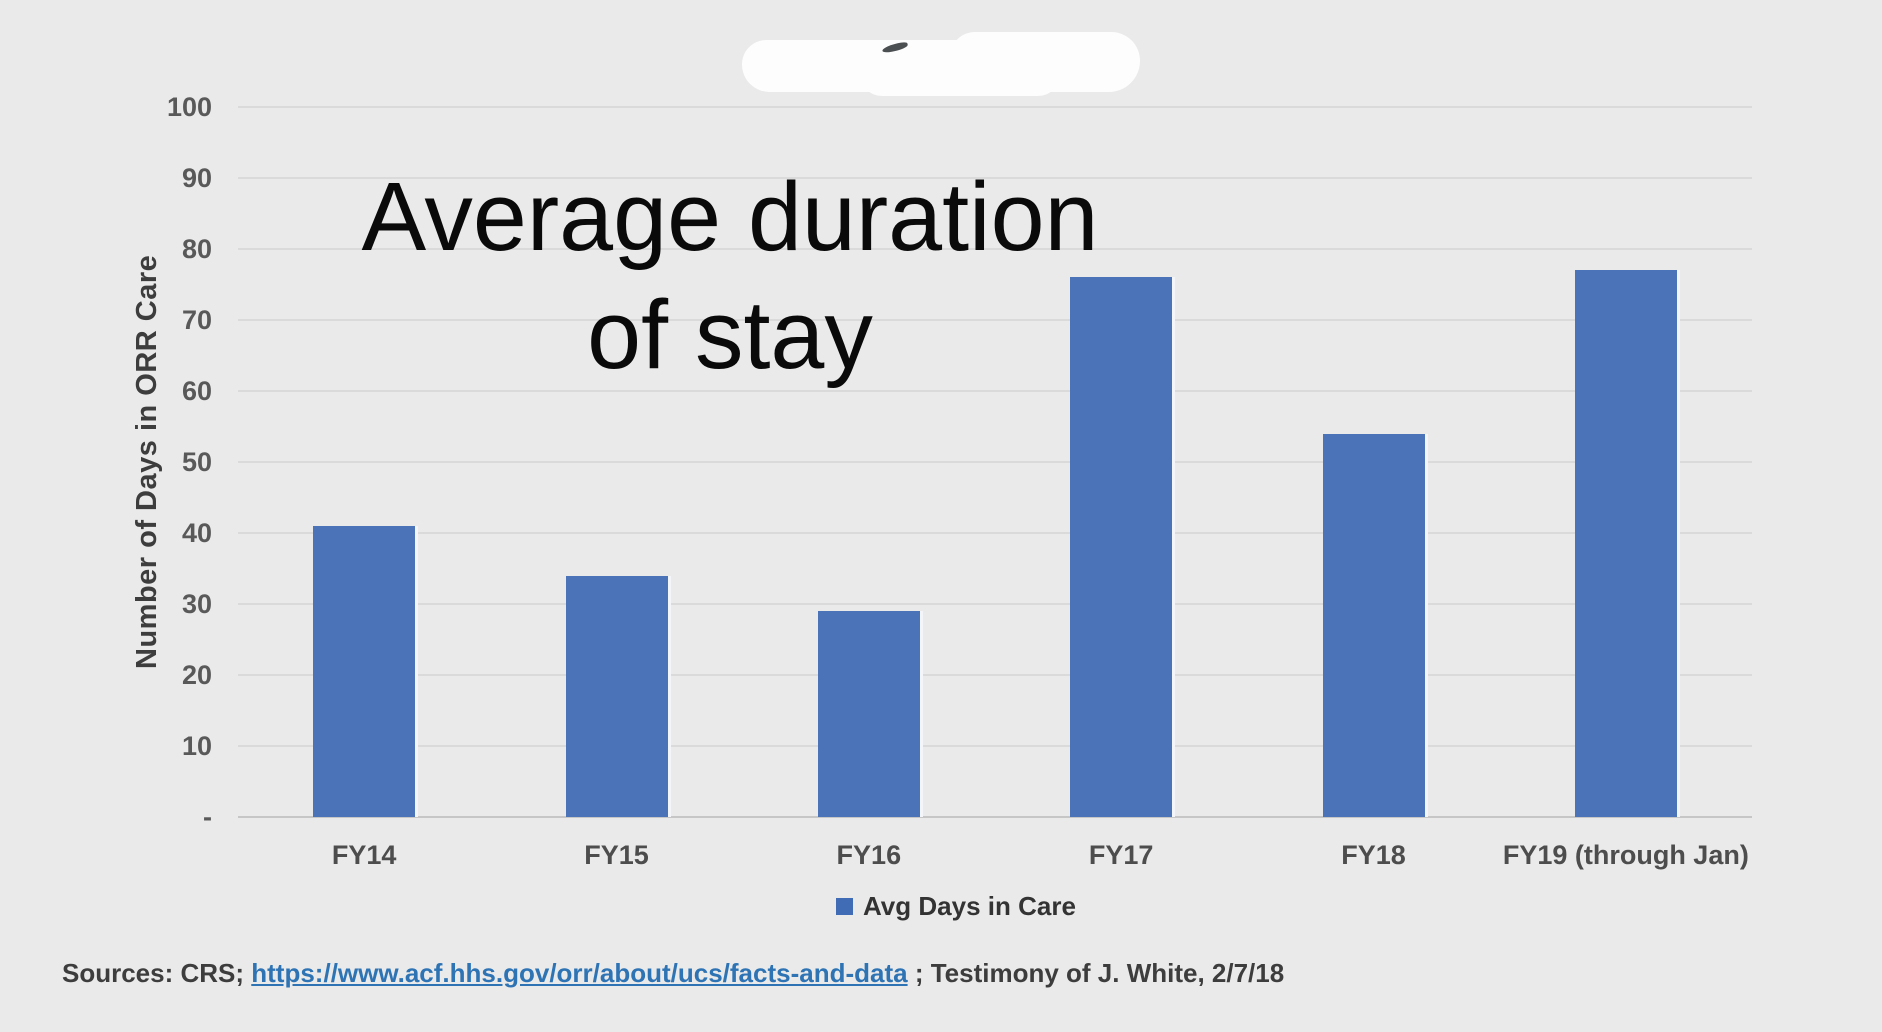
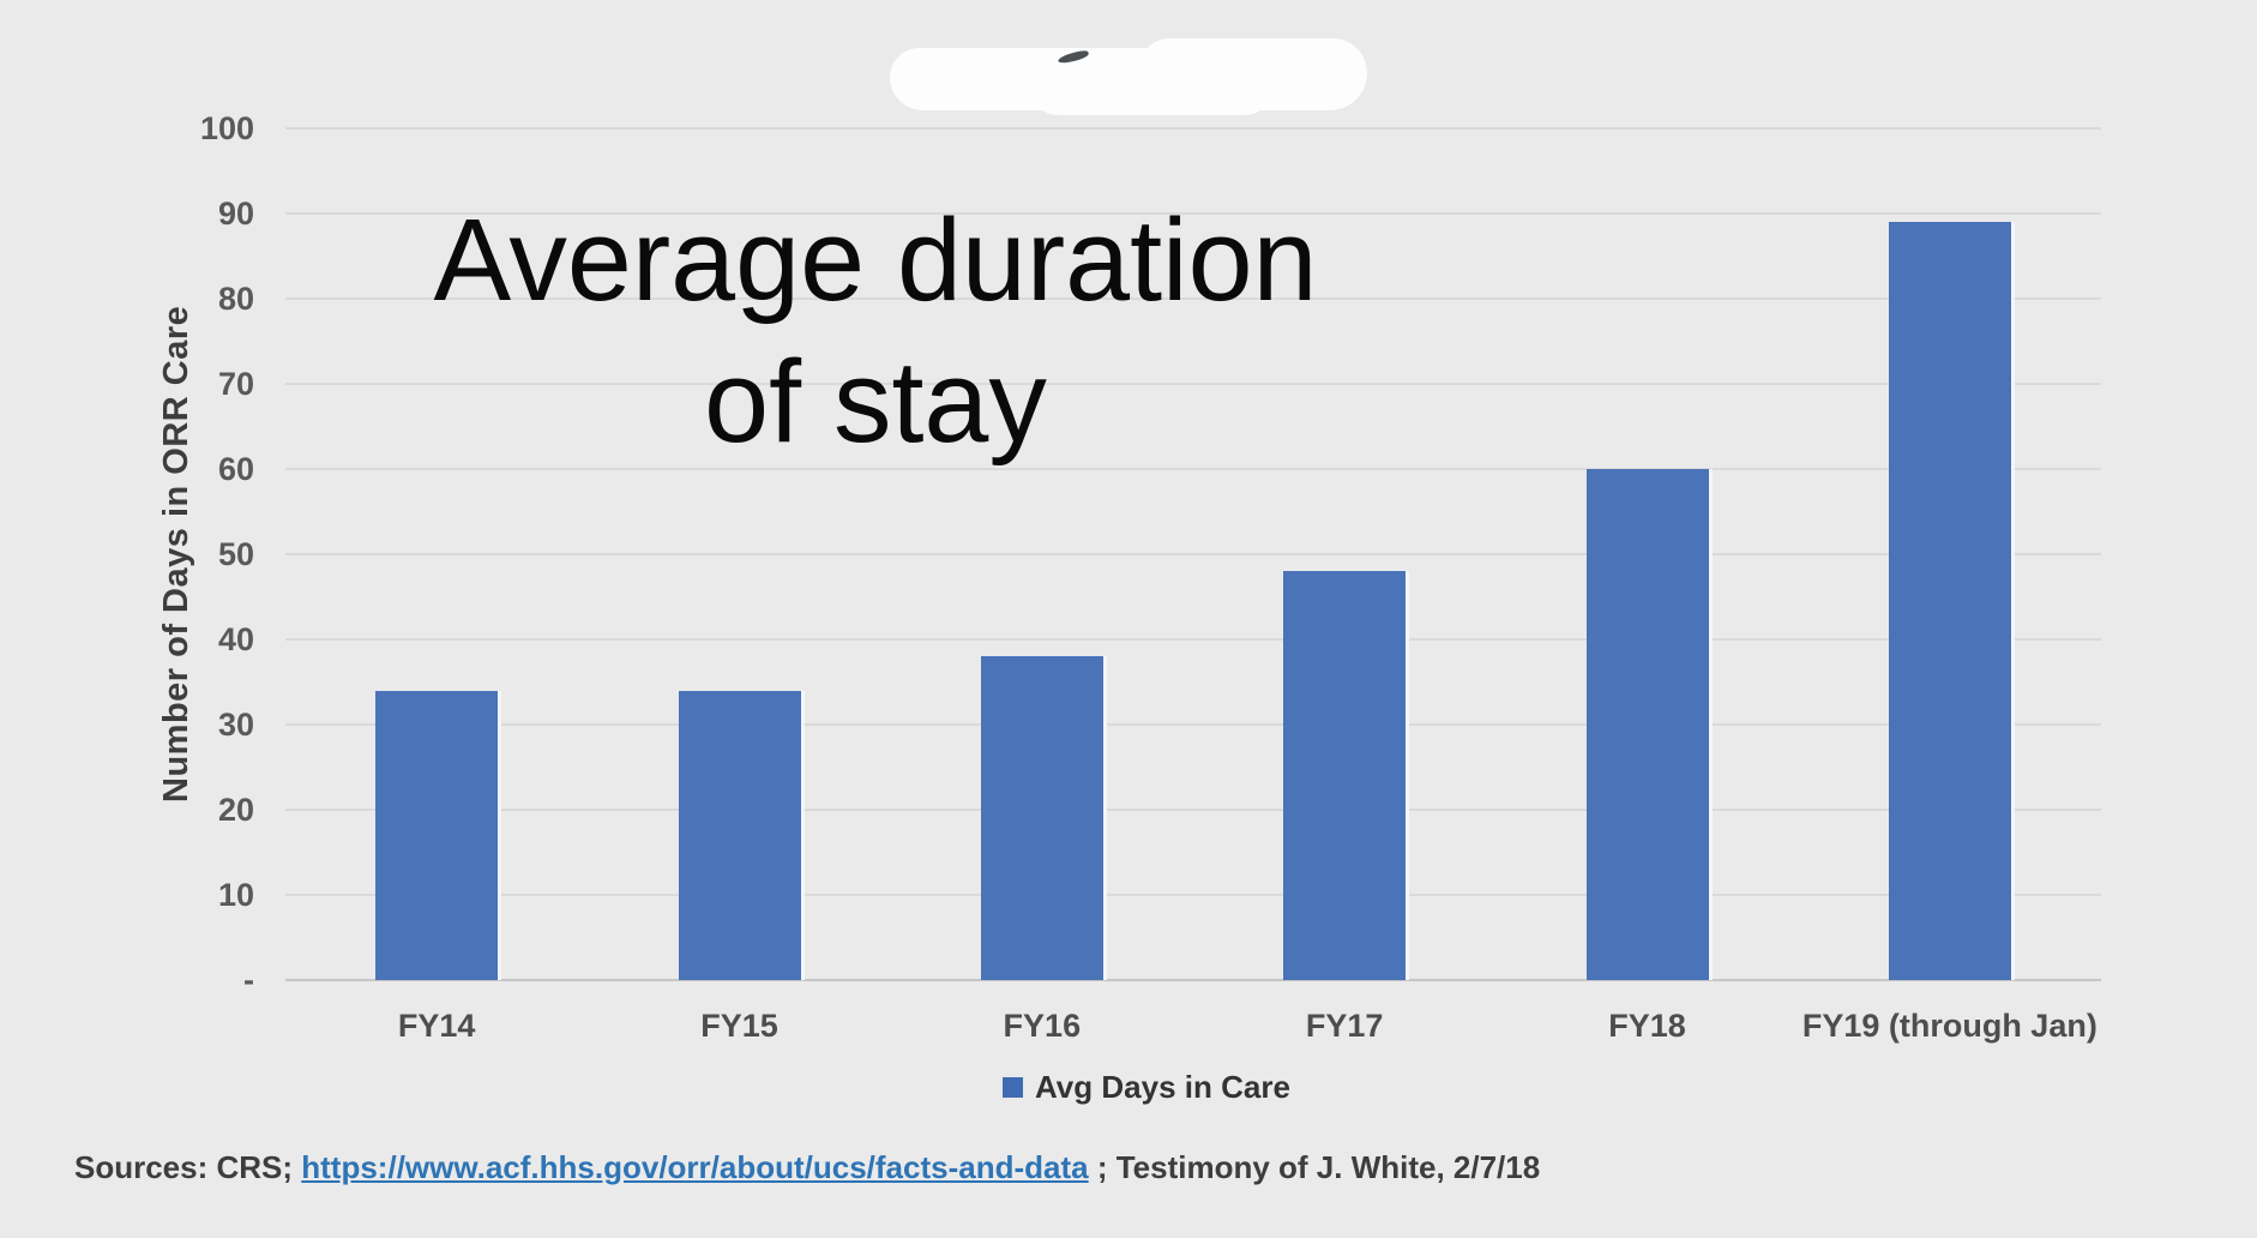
FY14: 41 -> 34
FY16: 29 -> 38
FY17: 76 -> 48
FY18: 54 -> 60
FY19 (through Jan): 77 -> 89
